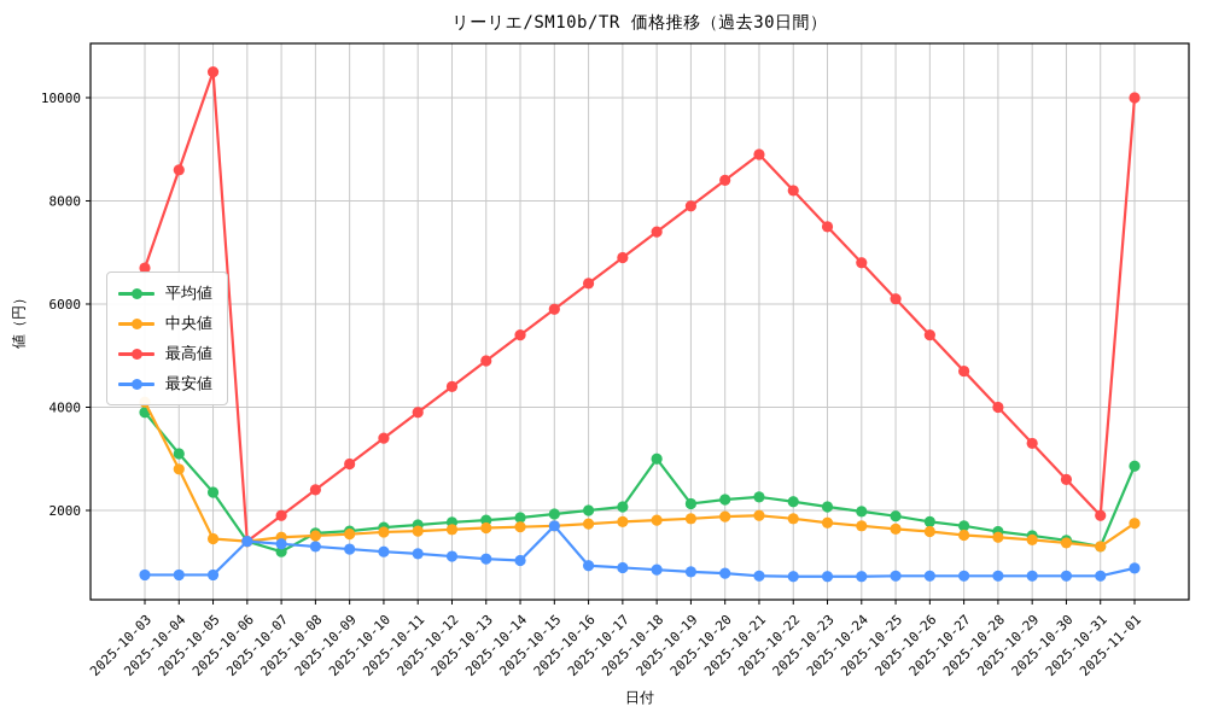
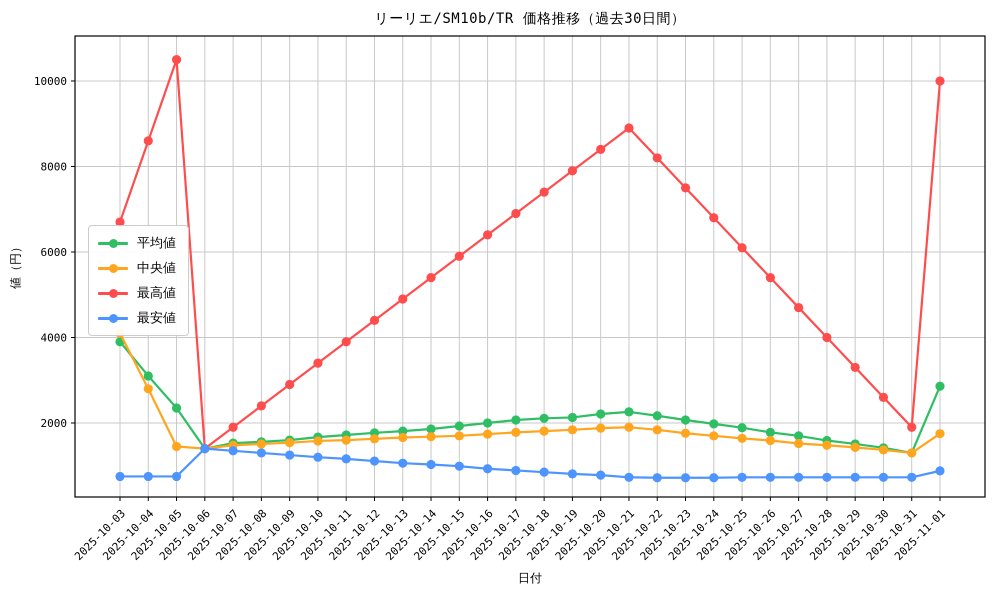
平均値/2025-10-07: 1200 -> 1500
最安値/2025-10-15: 1700 -> 1000
平均値/2025-10-18: 3000 -> 2100
